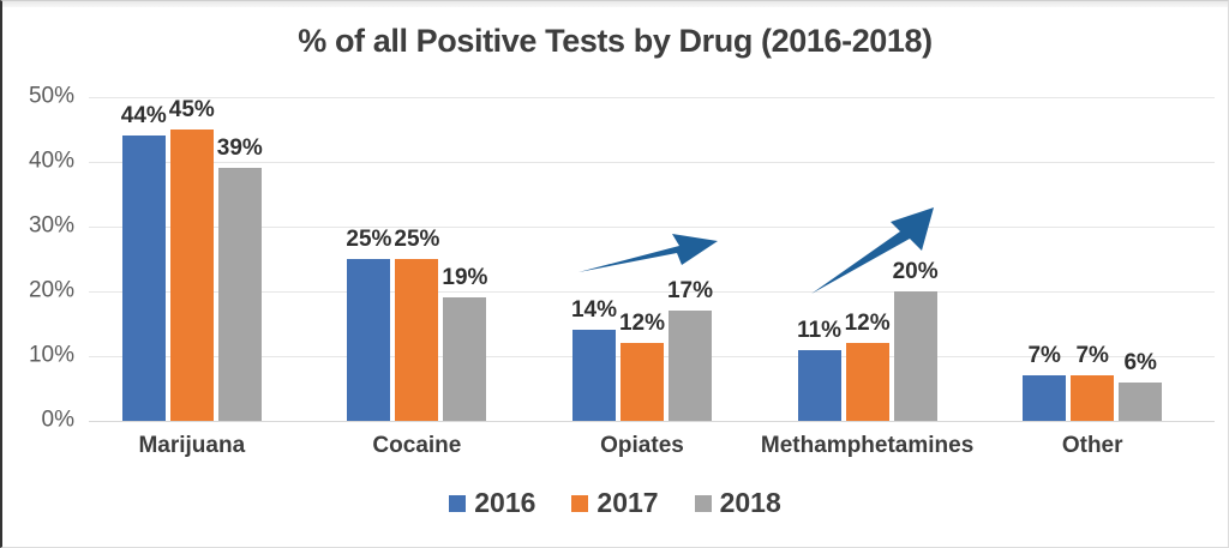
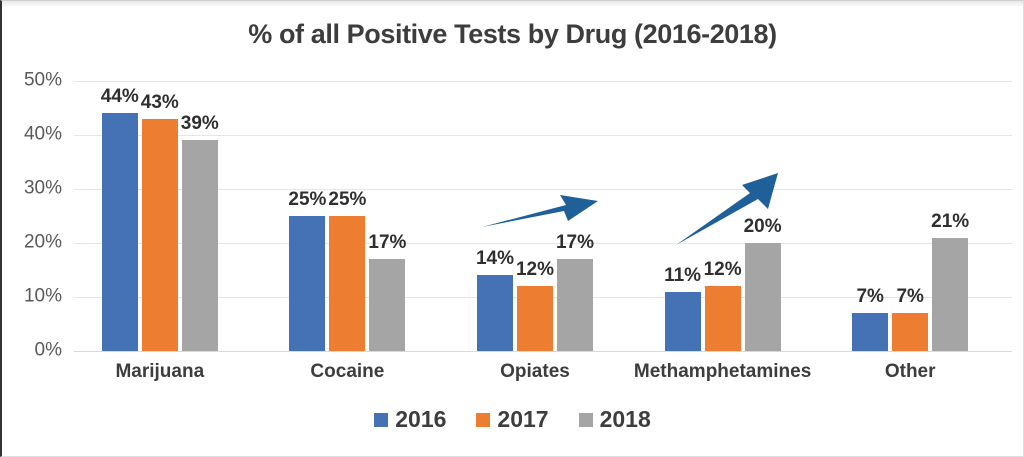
2017/Marijuana: 45% -> 43%
2018/Cocaine: 19% -> 17%
2018/Other: 6% -> 21%
